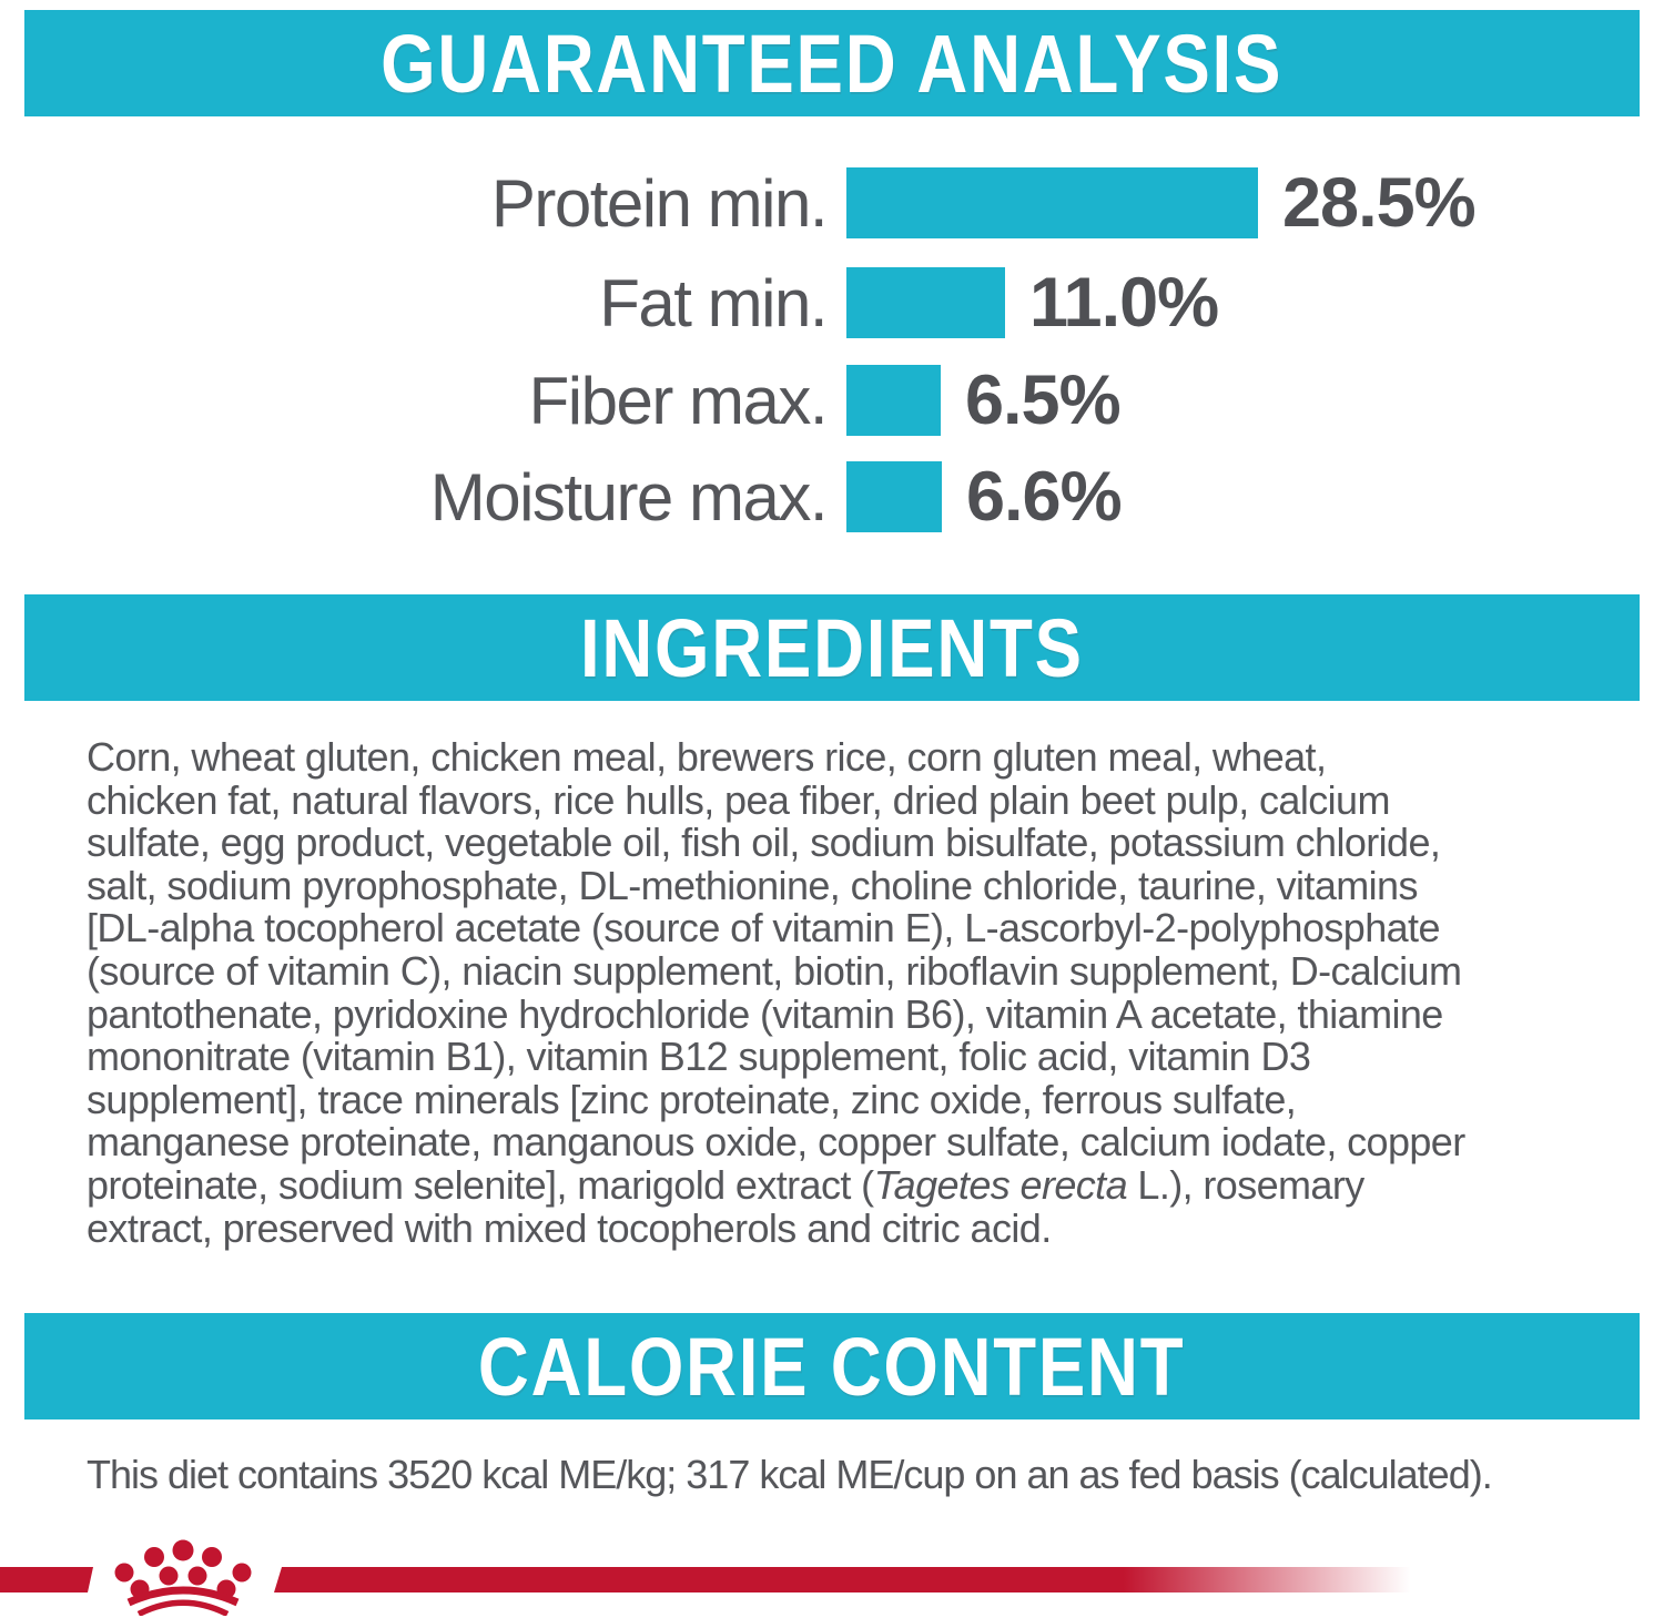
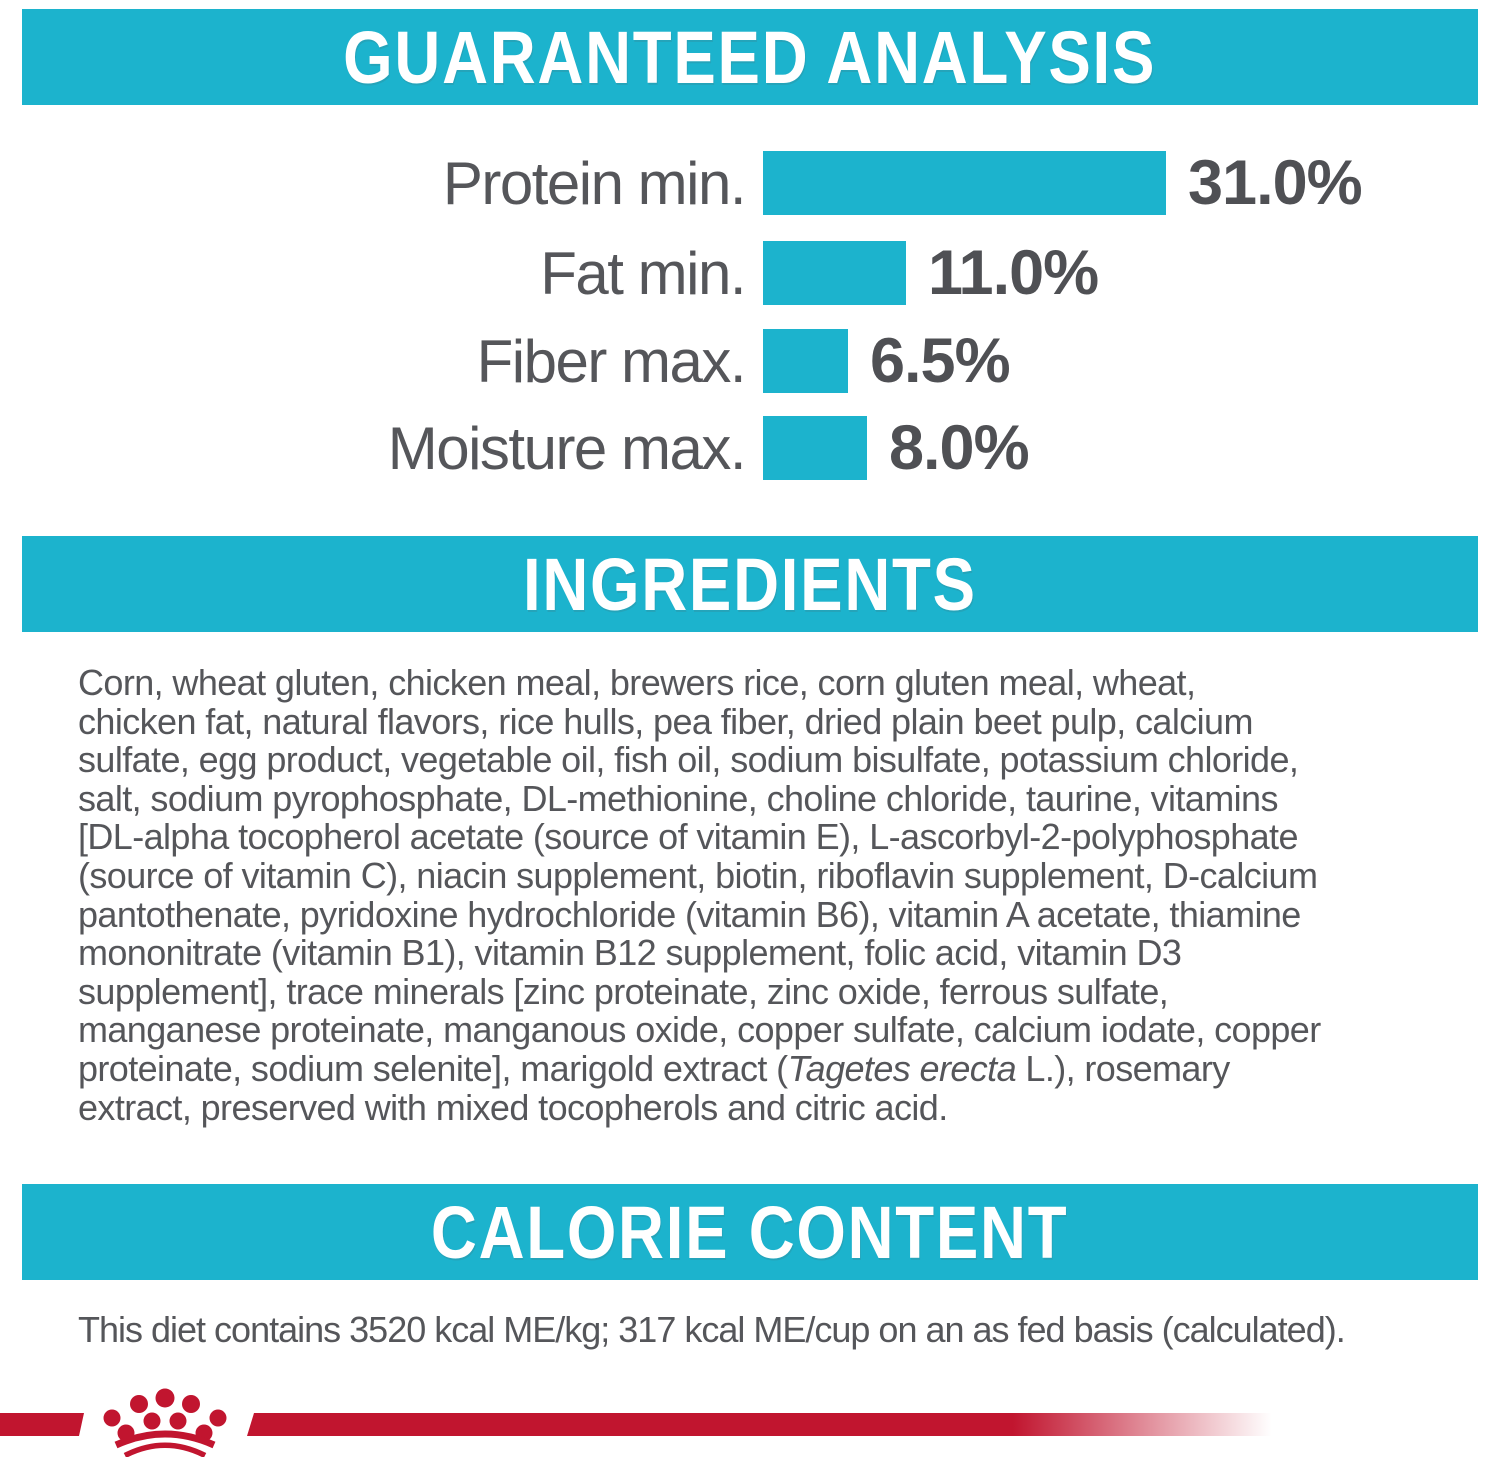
Protein min.: 28.5% -> 31.0%
Moisture max.: 6.6% -> 8.0%
